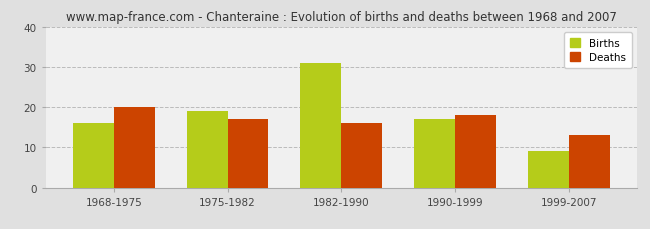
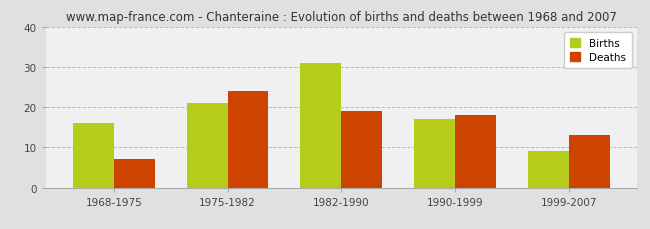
Deaths/1968-1975: 20 -> 7
Births/1975-1982: 19 -> 21
Deaths/1975-1982: 17 -> 24
Deaths/1982-1990: 16 -> 19
